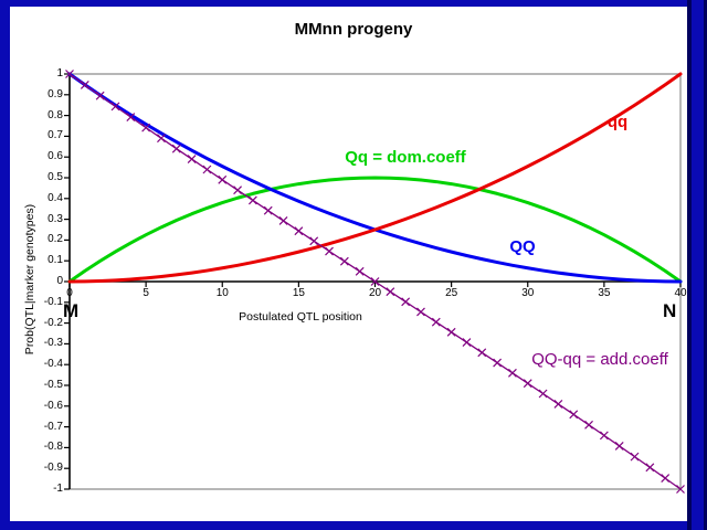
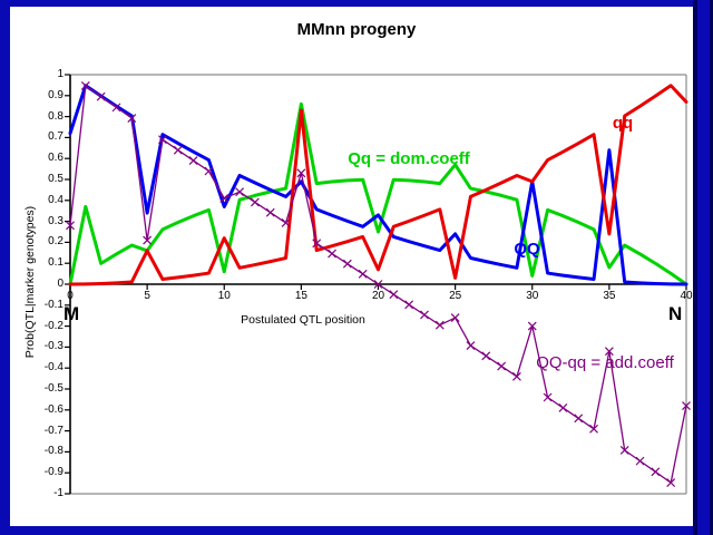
QQ/0: 1.00 -> 0.72
QQ-qq = add.coeff/0: 1.00 -> 0.28
Qq = dom.coeff/1: 0.05 -> 0.37
Qq = dom.coeff/5: 0.23 -> 0.16
QQ/5: 0.76 -> 0.34
qq/5: 0.02 -> 0.16
QQ-qq = add.coeff/5: 0.74 -> 0.21
Qq = dom.coeff/10: 0.38 -> 0.06
QQ/10: 0.56 -> 0.37
qq/10: 0.07 -> 0.22
QQ-qq = add.coeff/10: 0.49 -> 0.41
Qq = dom.coeff/15: 0.47 -> 0.86
QQ/15: 0.39 -> 0.49
qq/15: 0.14 -> 0.83
QQ-qq = add.coeff/15: 0.24 -> 0.53
Qq = dom.coeff/20: 0.50 -> 0.25
QQ/20: 0.25 -> 0.33
qq/20: 0.25 -> 0.07
Qq = dom.coeff/25: 0.47 -> 0.57
QQ/25: 0.14 -> 0.24
qq/25: 0.39 -> 0.03
QQ-qq = add.coeff/25: -0.24 -> -0.16
Qq = dom.coeff/30: 0.38 -> 0.04
QQ/30: 0.07 -> 0.49
qq/30: 0.56 -> 0.49
QQ-qq = add.coeff/30: -0.49 -> -0.20
Qq = dom.coeff/35: 0.23 -> 0.08
QQ/35: 0.02 -> 0.64
qq/35: 0.76 -> 0.24
QQ-qq = add.coeff/35: -0.74 -> -0.32
qq/40: 1.00 -> 0.87
QQ-qq = add.coeff/40: -1.00 -> -0.58
